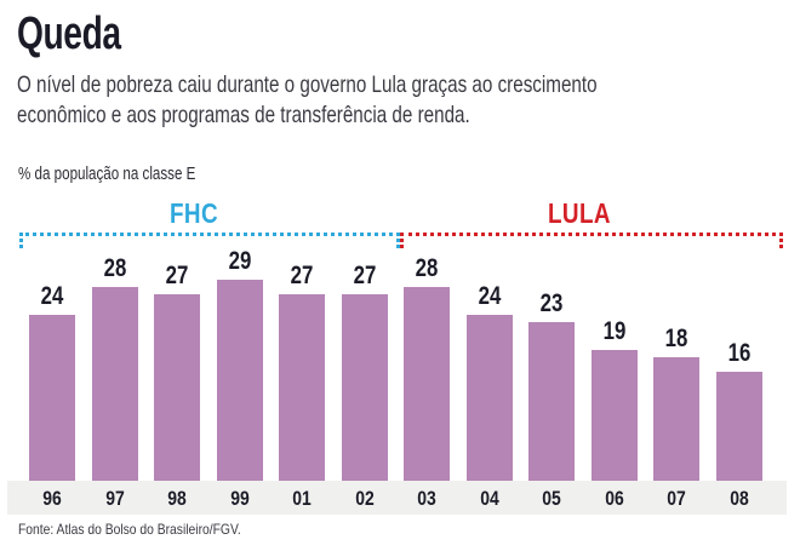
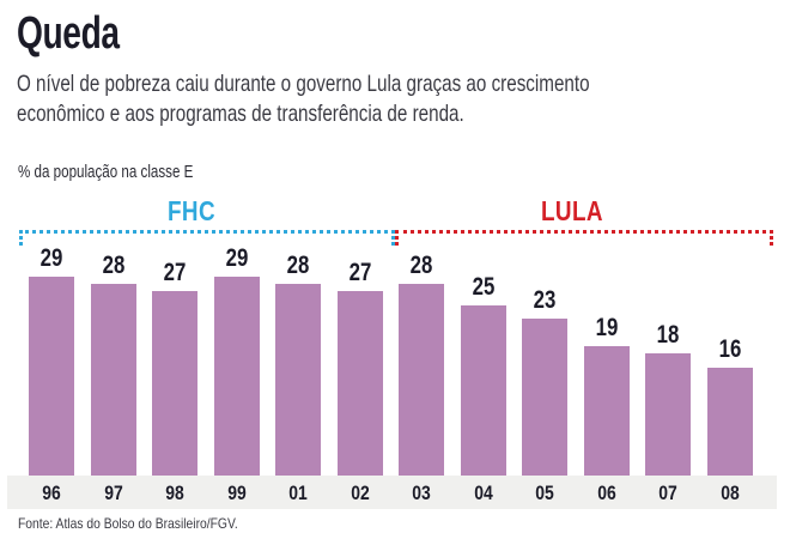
96: 24 -> 29
01: 27 -> 28
04: 24 -> 25
